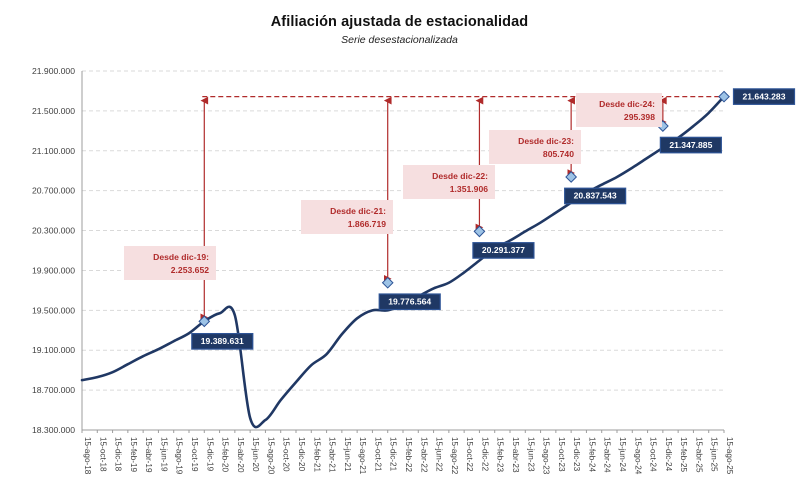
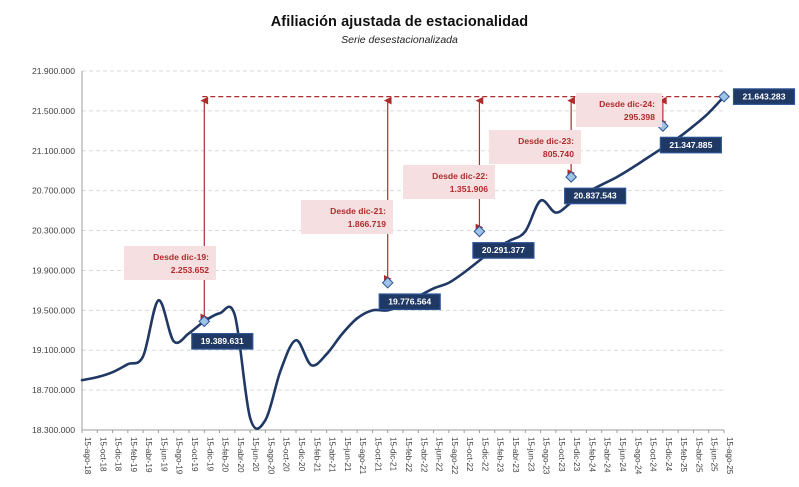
15-jun-19: 19100000 -> 19600000
15-oct-20: 18600000 -> 18900000
15-dic-20: 18800000 -> 19200000
15-ago-23: 20400000 -> 20600000
